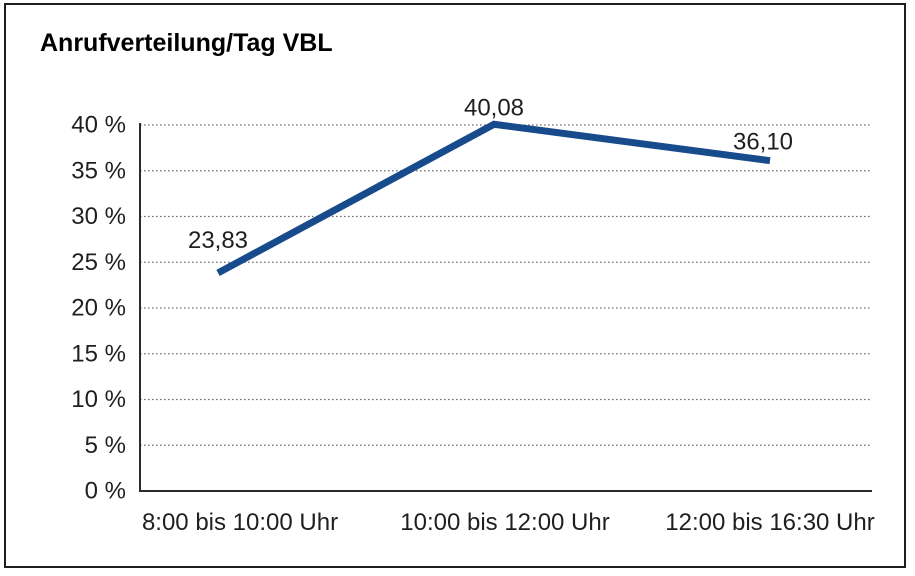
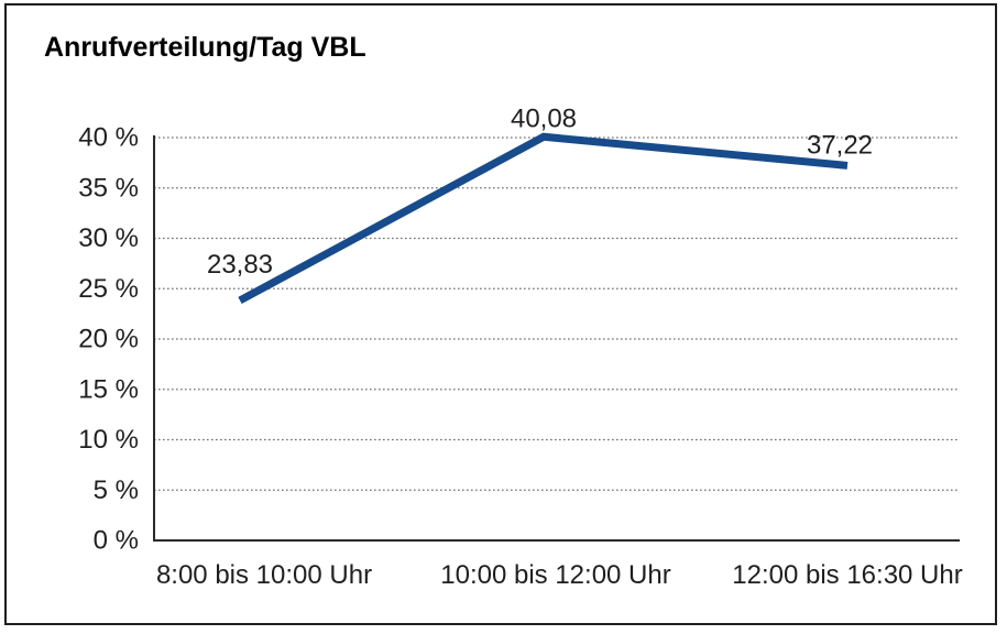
12:00 bis 16:30 Uhr: 36,10 -> 37,22
